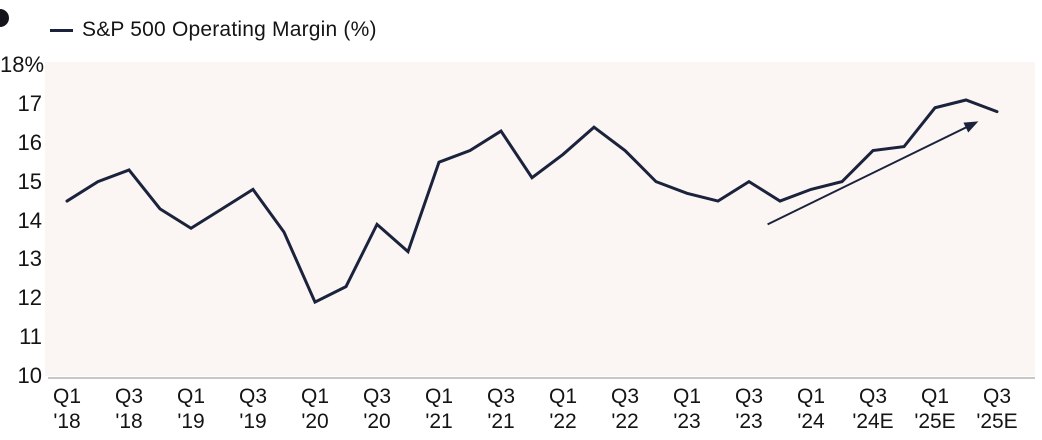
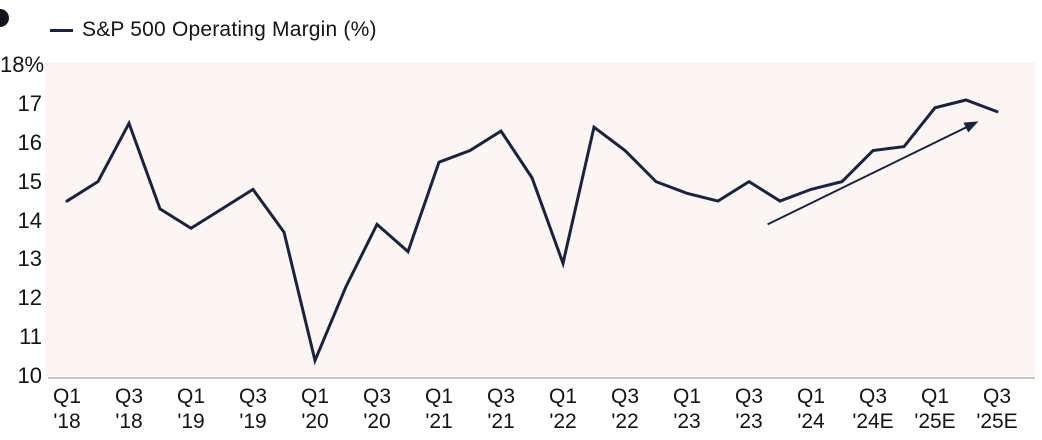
Q3 '18: 15.3 -> 16.5
Q1 '20: 11.9 -> 10.4
Q1 '22: 15.7 -> 12.9
